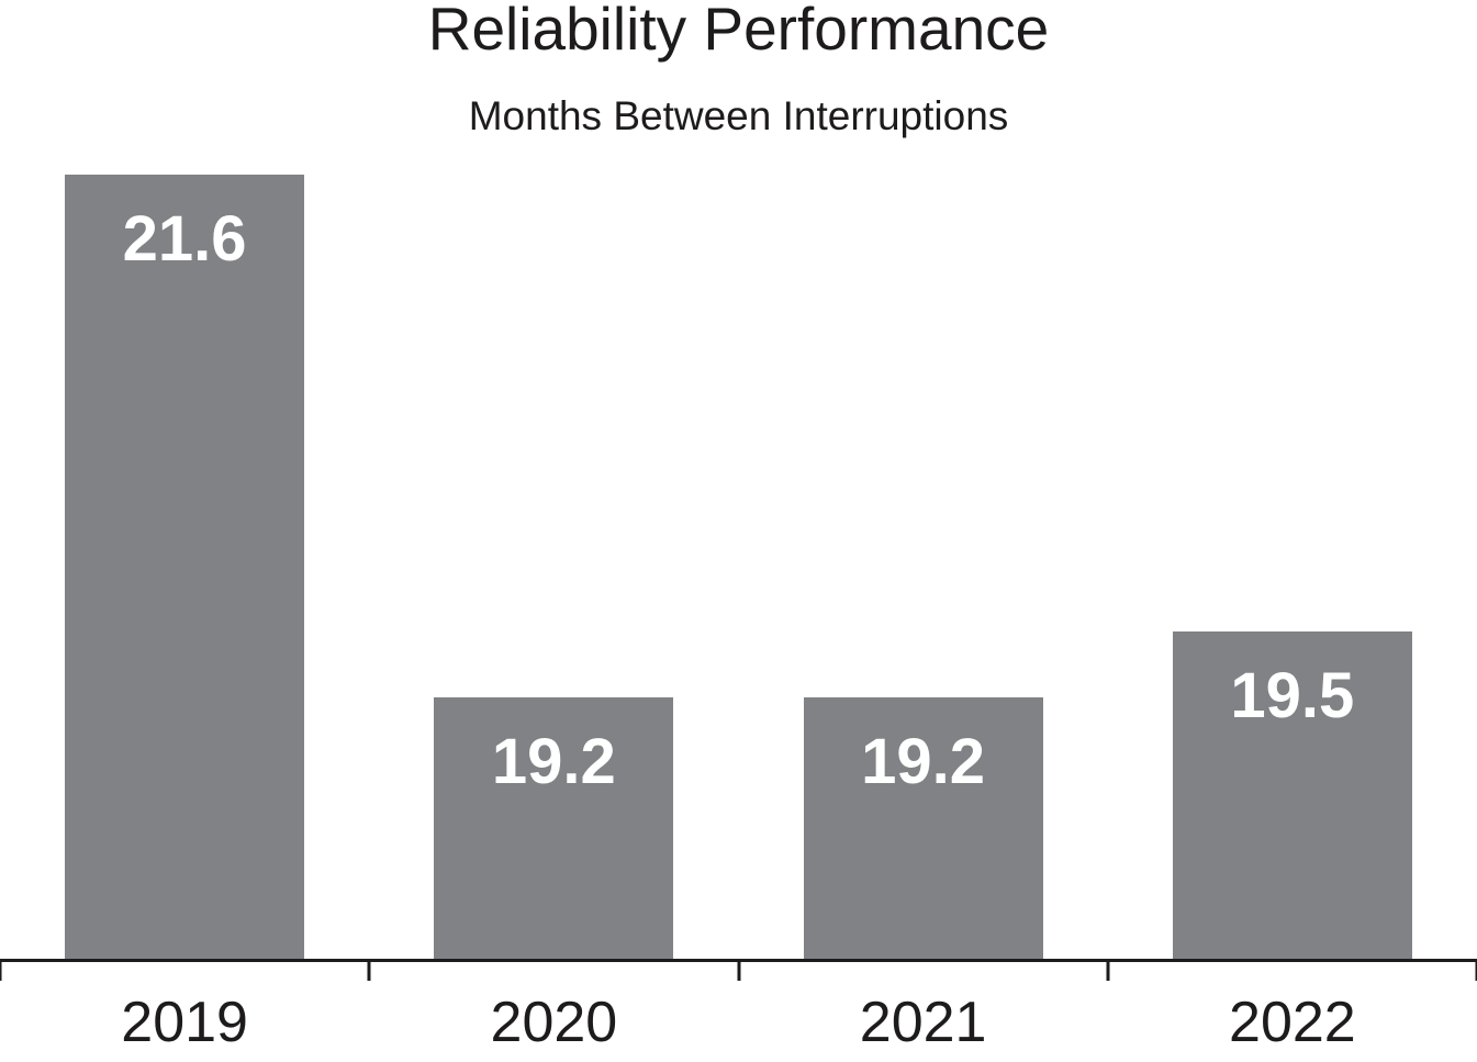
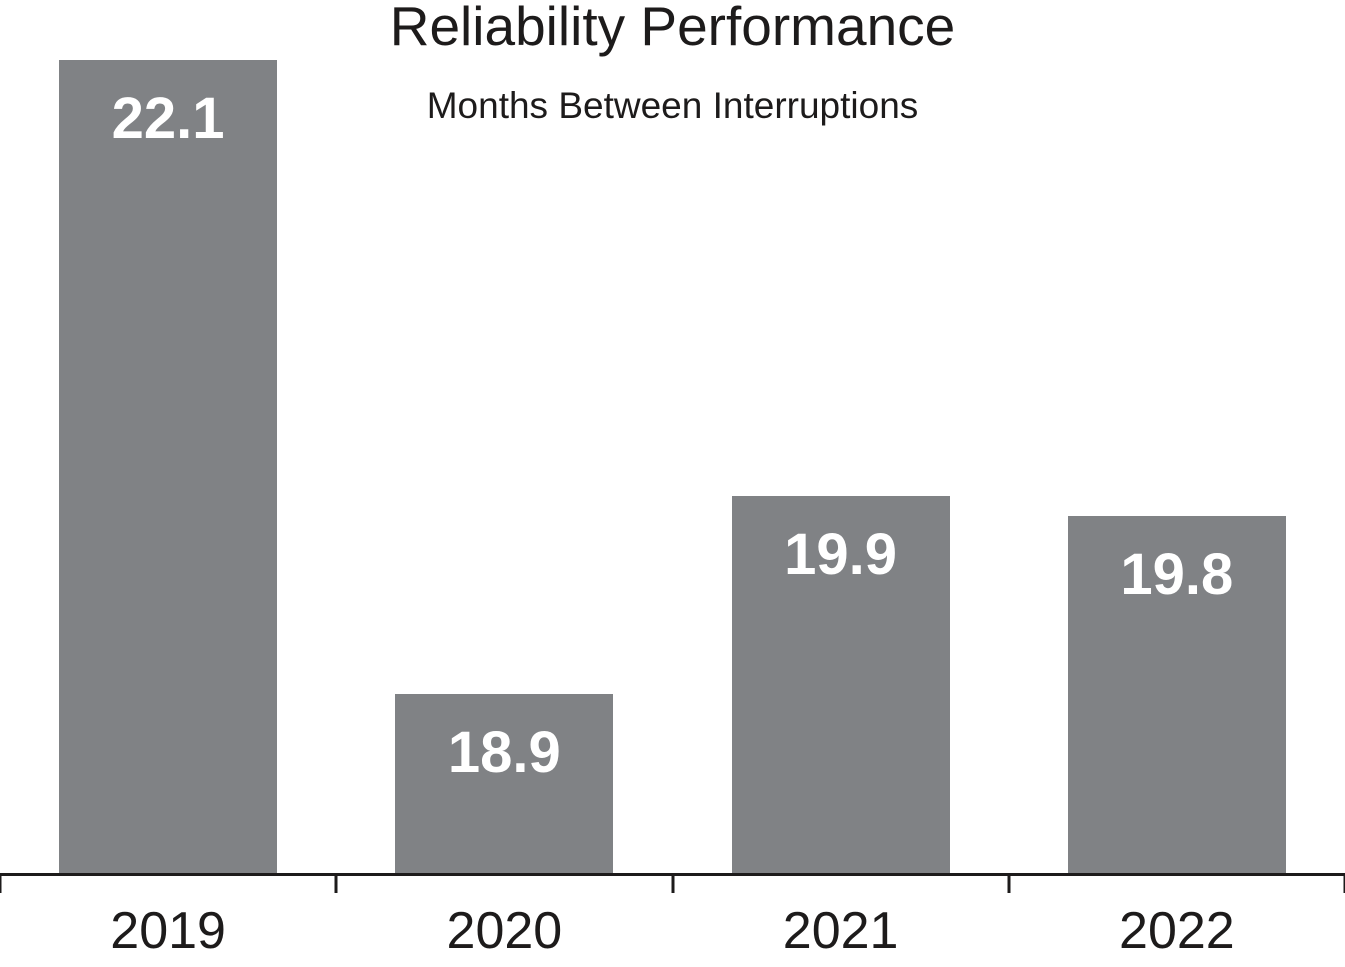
2019: 21.6 -> 22.1
2020: 19.2 -> 18.9
2021: 19.2 -> 19.9
2022: 19.5 -> 19.8
